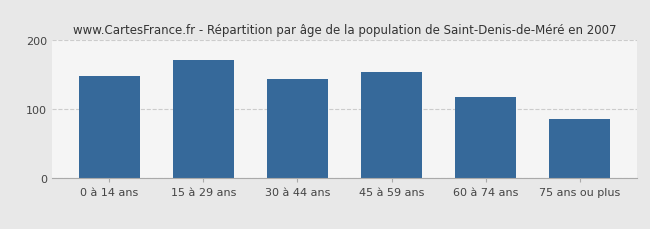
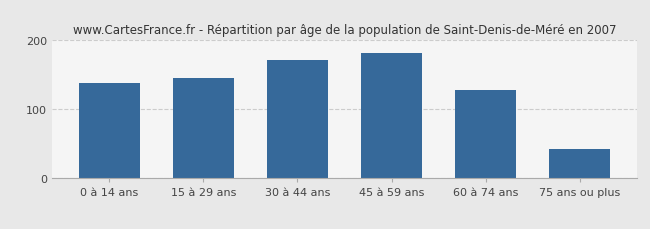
0 à 14 ans: 148 -> 138
15 à 29 ans: 172 -> 145
30 à 44 ans: 144 -> 172
45 à 59 ans: 154 -> 182
60 à 74 ans: 118 -> 128
75 ans ou plus: 86 -> 42
